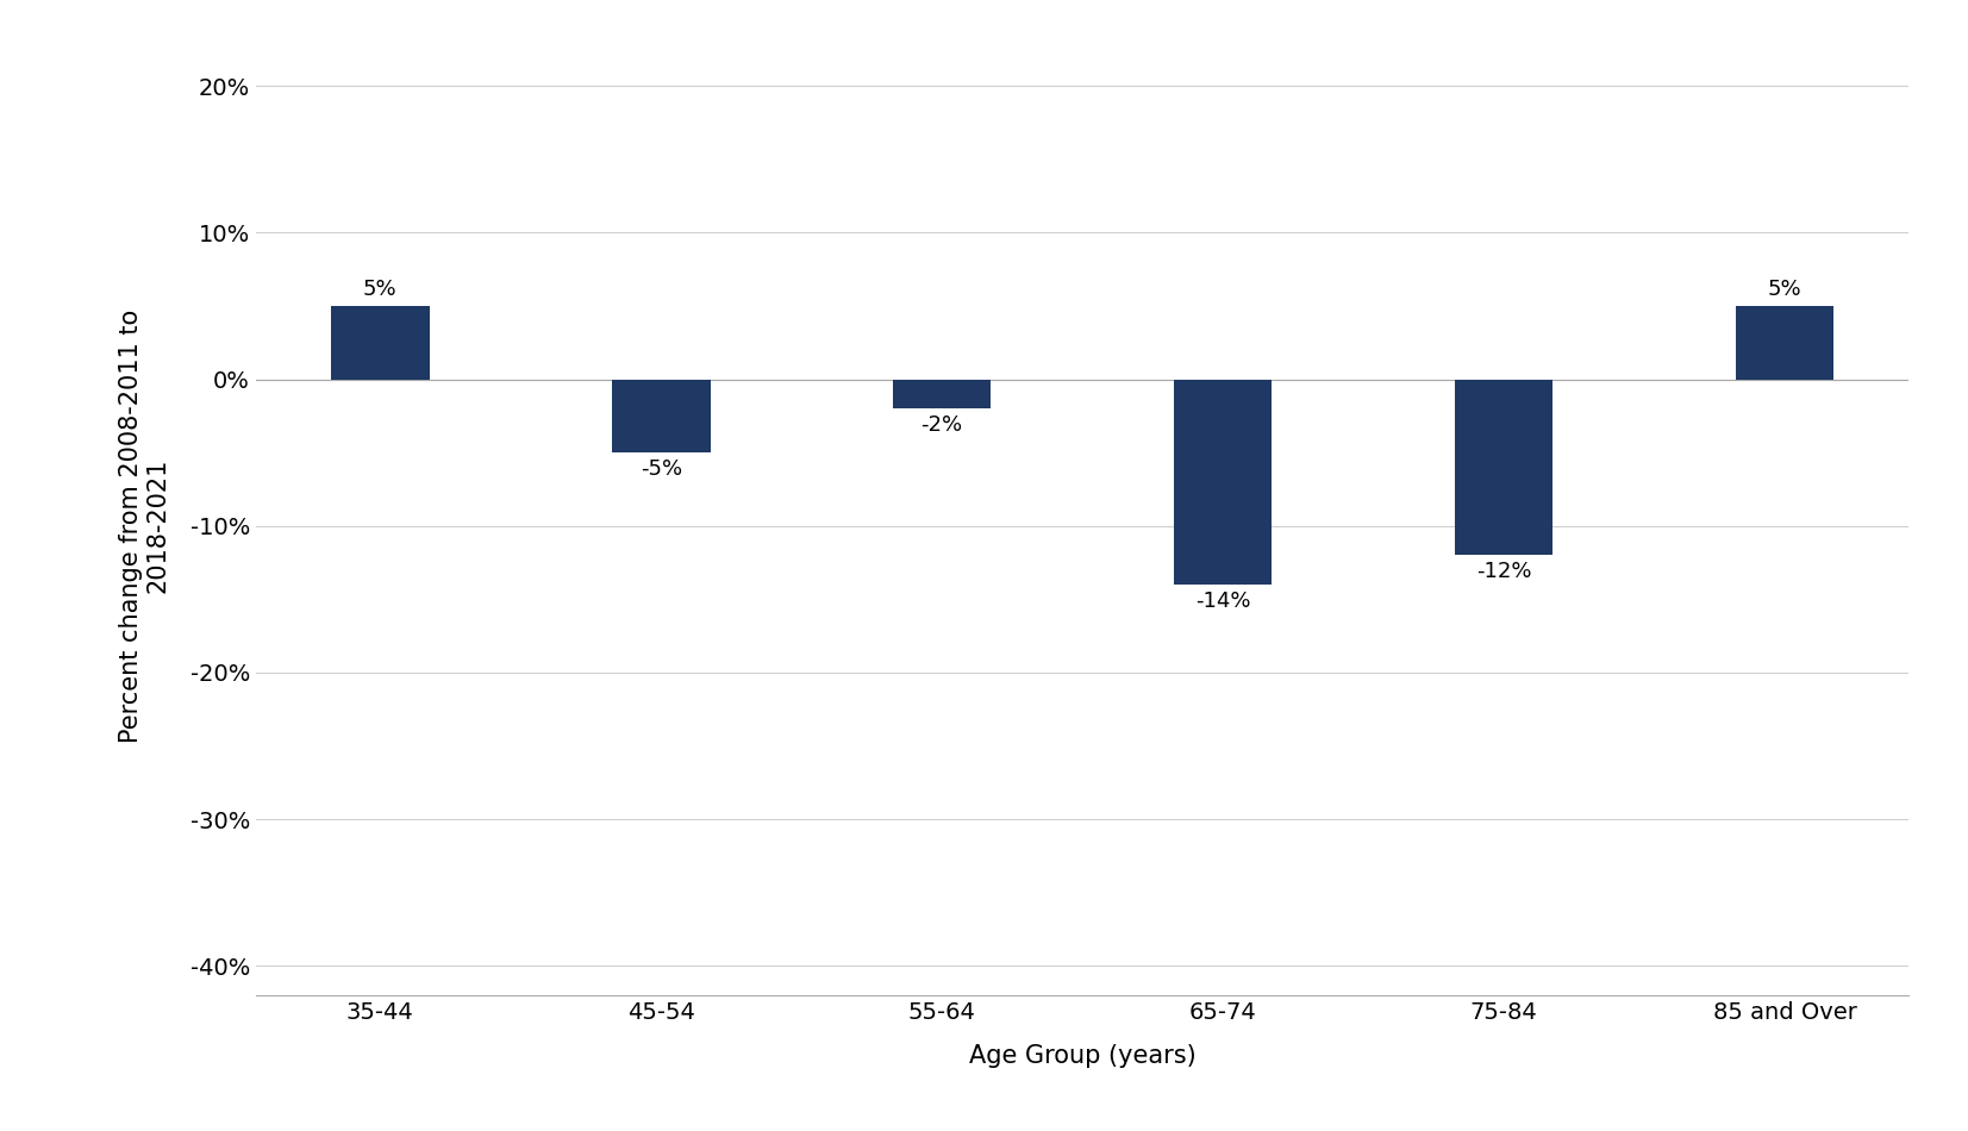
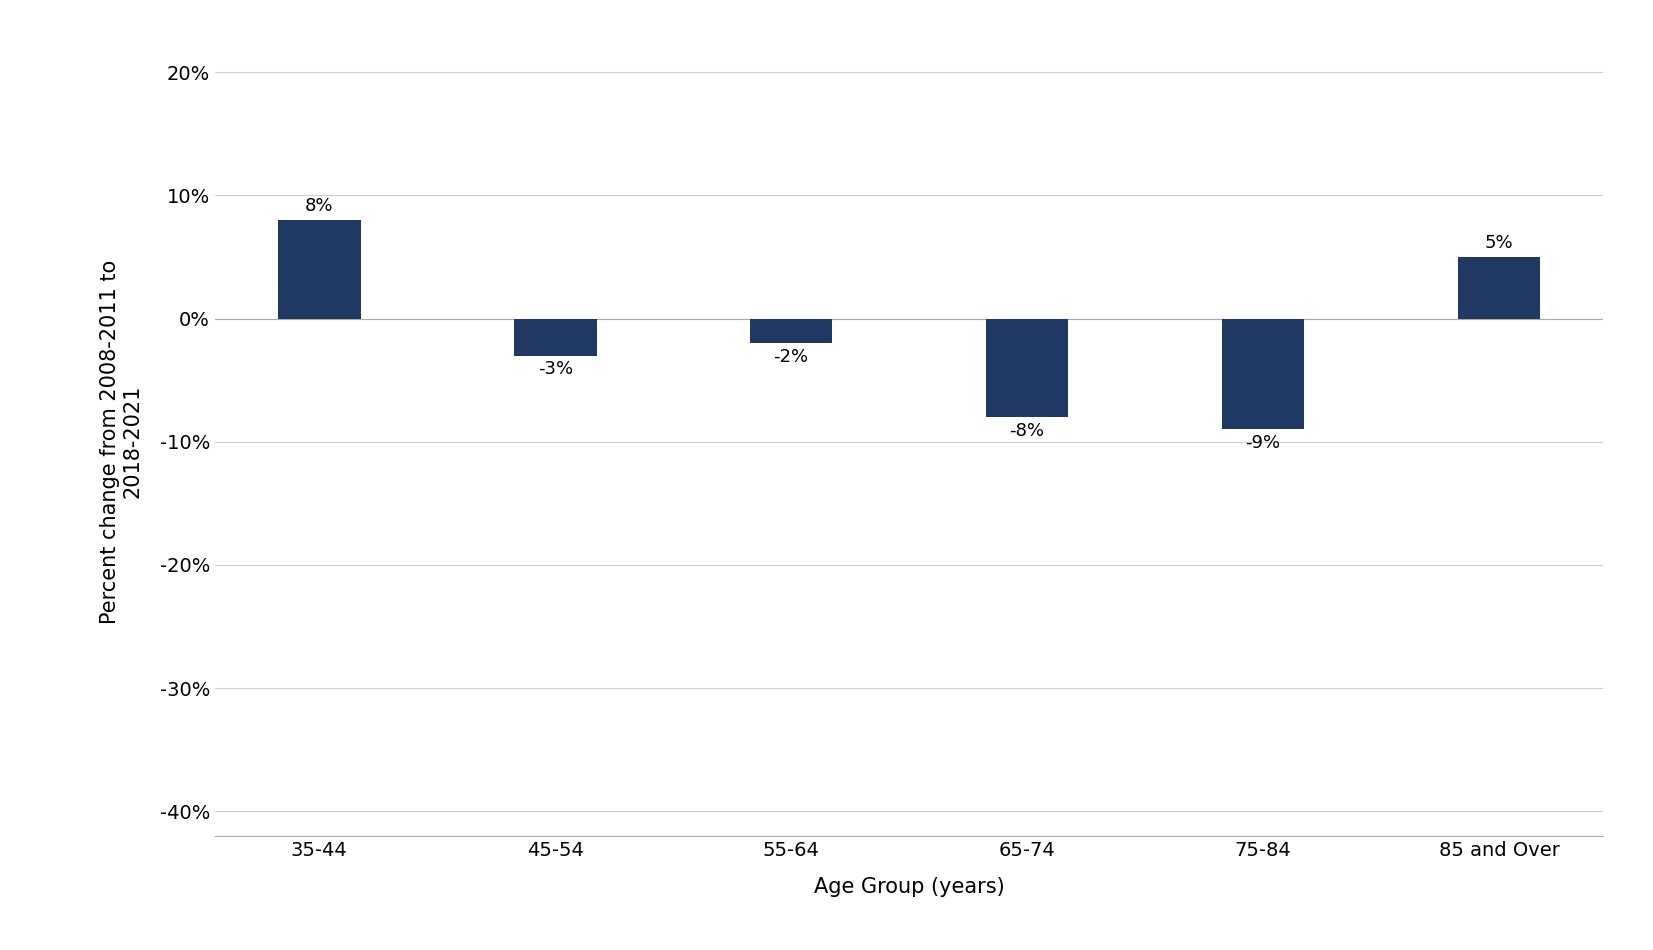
35-44: 5% -> 8%
45-54: -5% -> -3%
65-74: -14% -> -8%
75-84: -12% -> -9%
